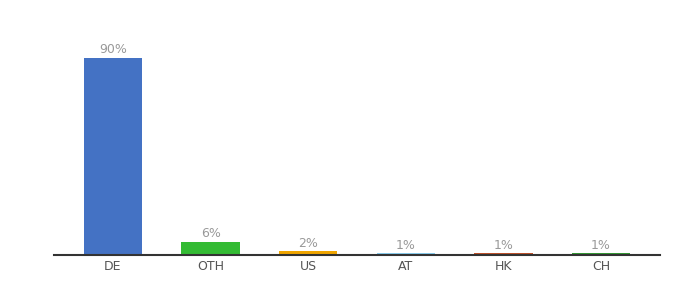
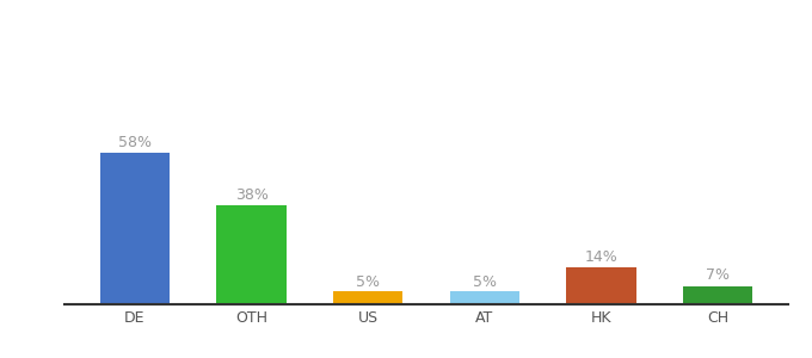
DE: 90% -> 58%
OTH: 6% -> 38%
US: 2% -> 5%
AT: 1% -> 5%
HK: 1% -> 14%
CH: 1% -> 7%
